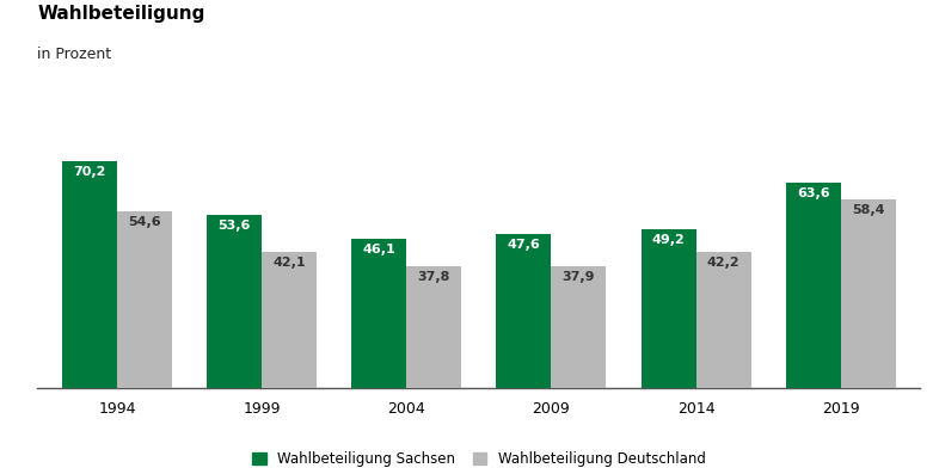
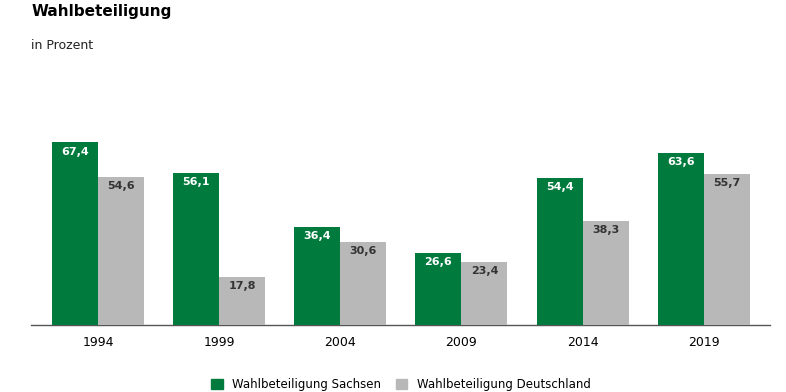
Wahlbeteiligung Sachsen/1994: 70,2 -> 67,4
Wahlbeteiligung Sachsen/1999: 53,6 -> 56,1
Wahlbeteiligung Deutschland/1999: 42,1 -> 17,8
Wahlbeteiligung Sachsen/2004: 46,1 -> 36,4
Wahlbeteiligung Deutschland/2004: 37,8 -> 30,6
Wahlbeteiligung Sachsen/2009: 47,6 -> 26,6
Wahlbeteiligung Deutschland/2009: 37,9 -> 23,4
Wahlbeteiligung Sachsen/2014: 49,2 -> 54,4
Wahlbeteiligung Deutschland/2014: 42,2 -> 38,3
Wahlbeteiligung Deutschland/2019: 58,4 -> 55,7
